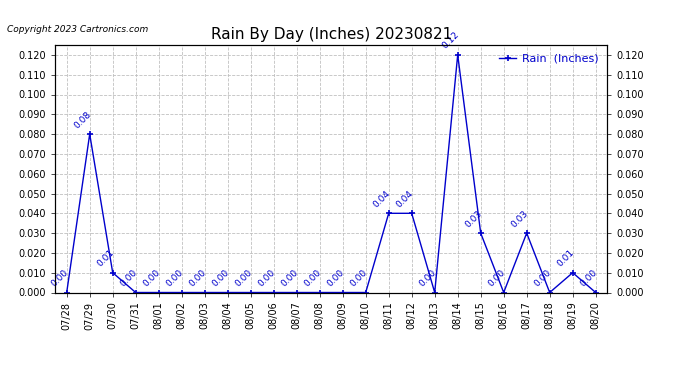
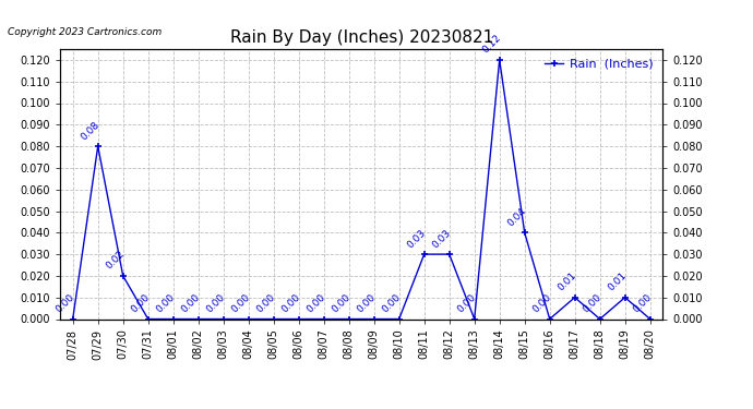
07/30: 0.01 -> 0.02
08/11: 0.04 -> 0.03
08/12: 0.04 -> 0.03
08/15: 0.03 -> 0.04
08/17: 0.03 -> 0.01
